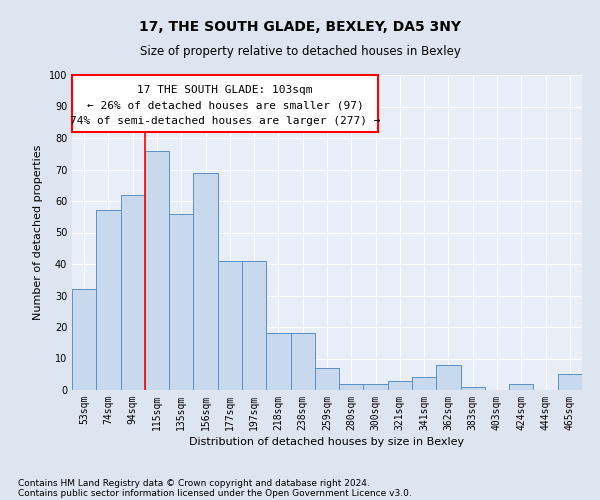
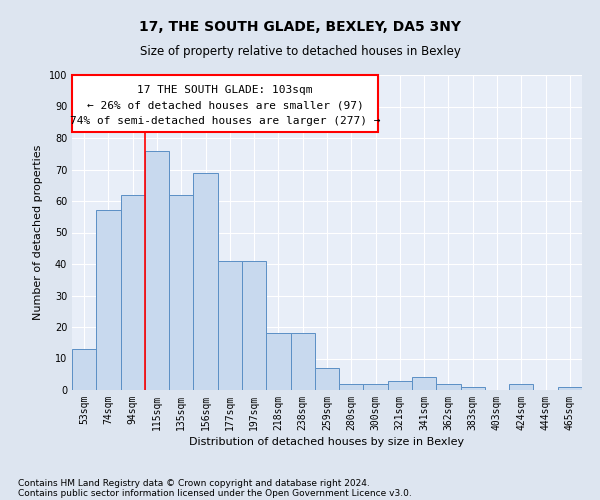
53sqm: 32 -> 13
135sqm: 56 -> 62
362sqm: 8 -> 2
465sqm: 5 -> 1
